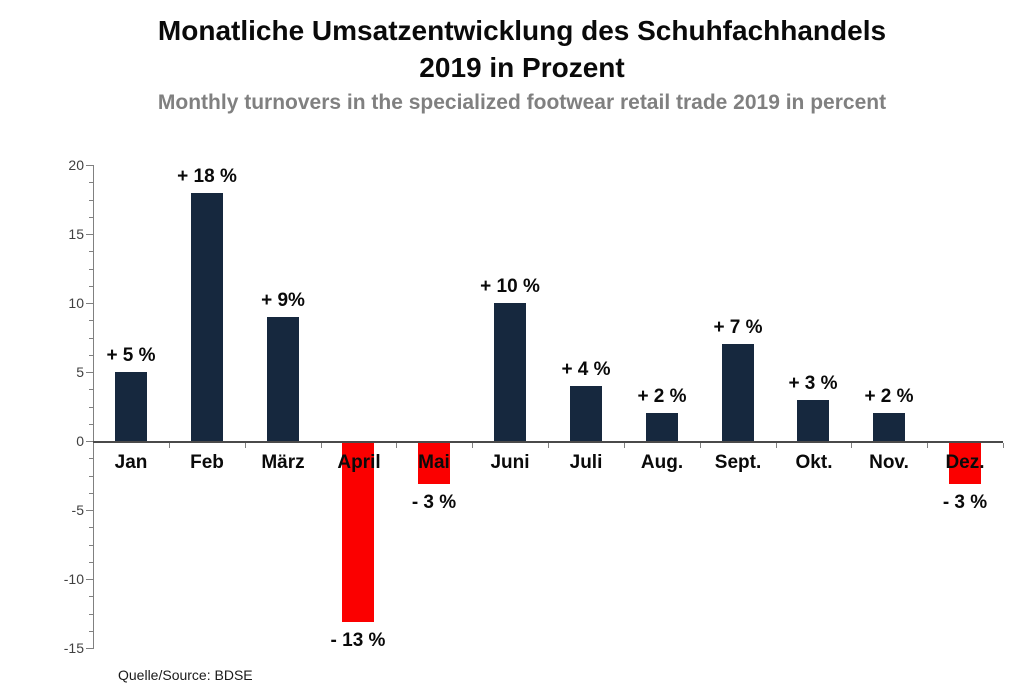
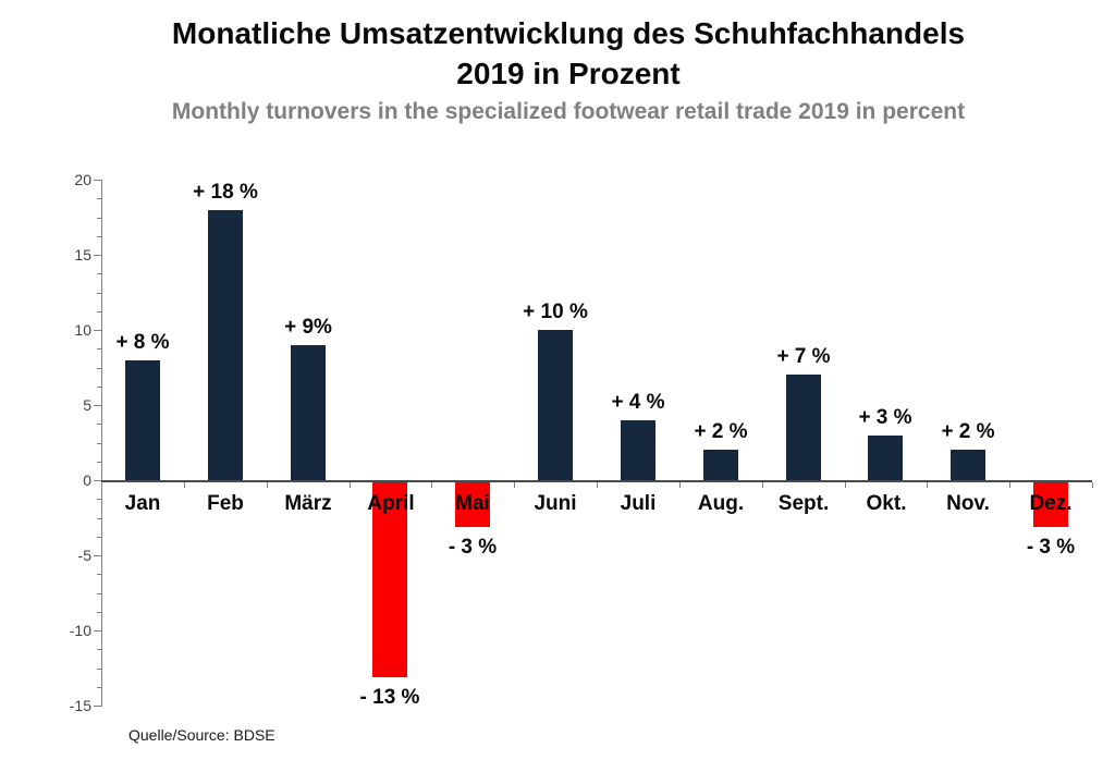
Jan: 5 -> 8
